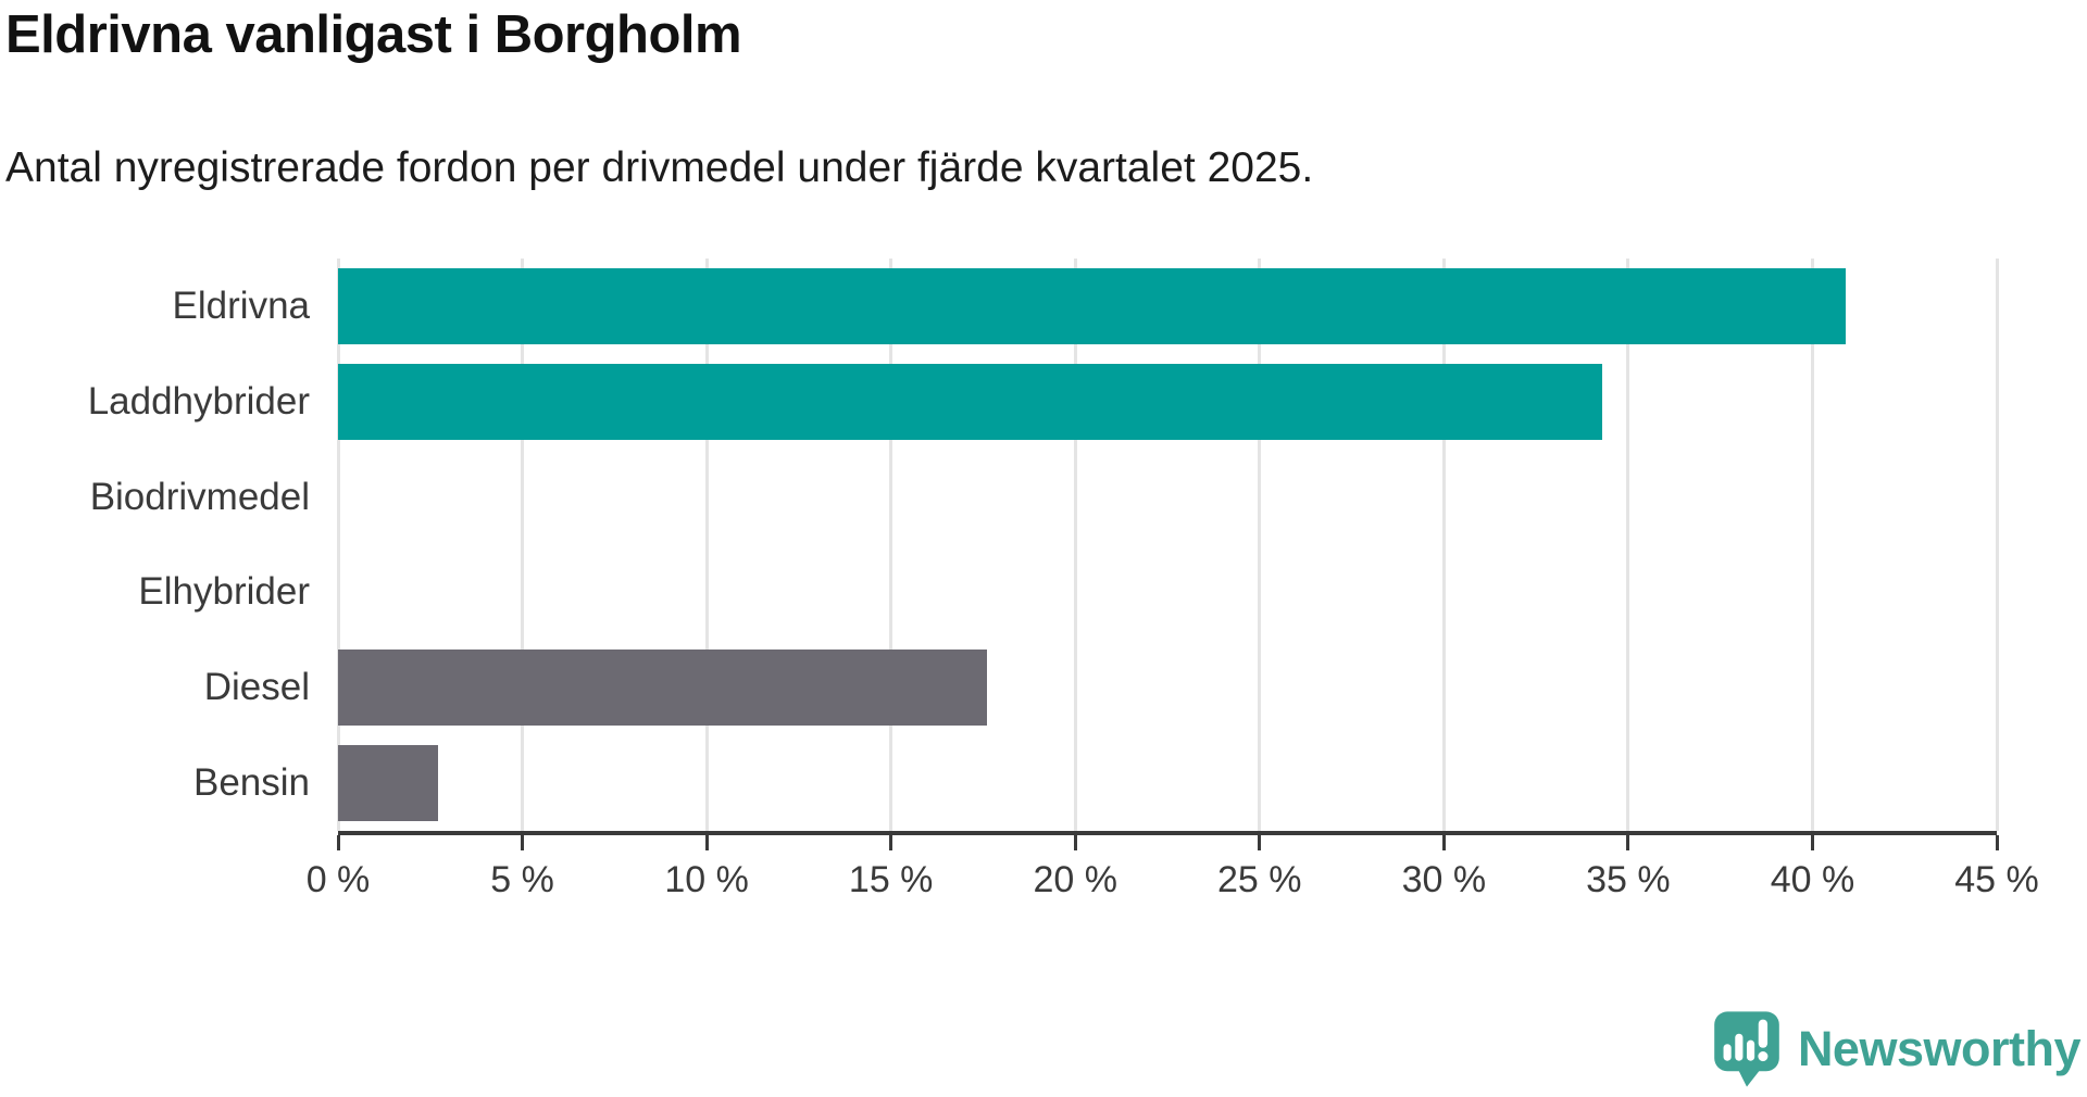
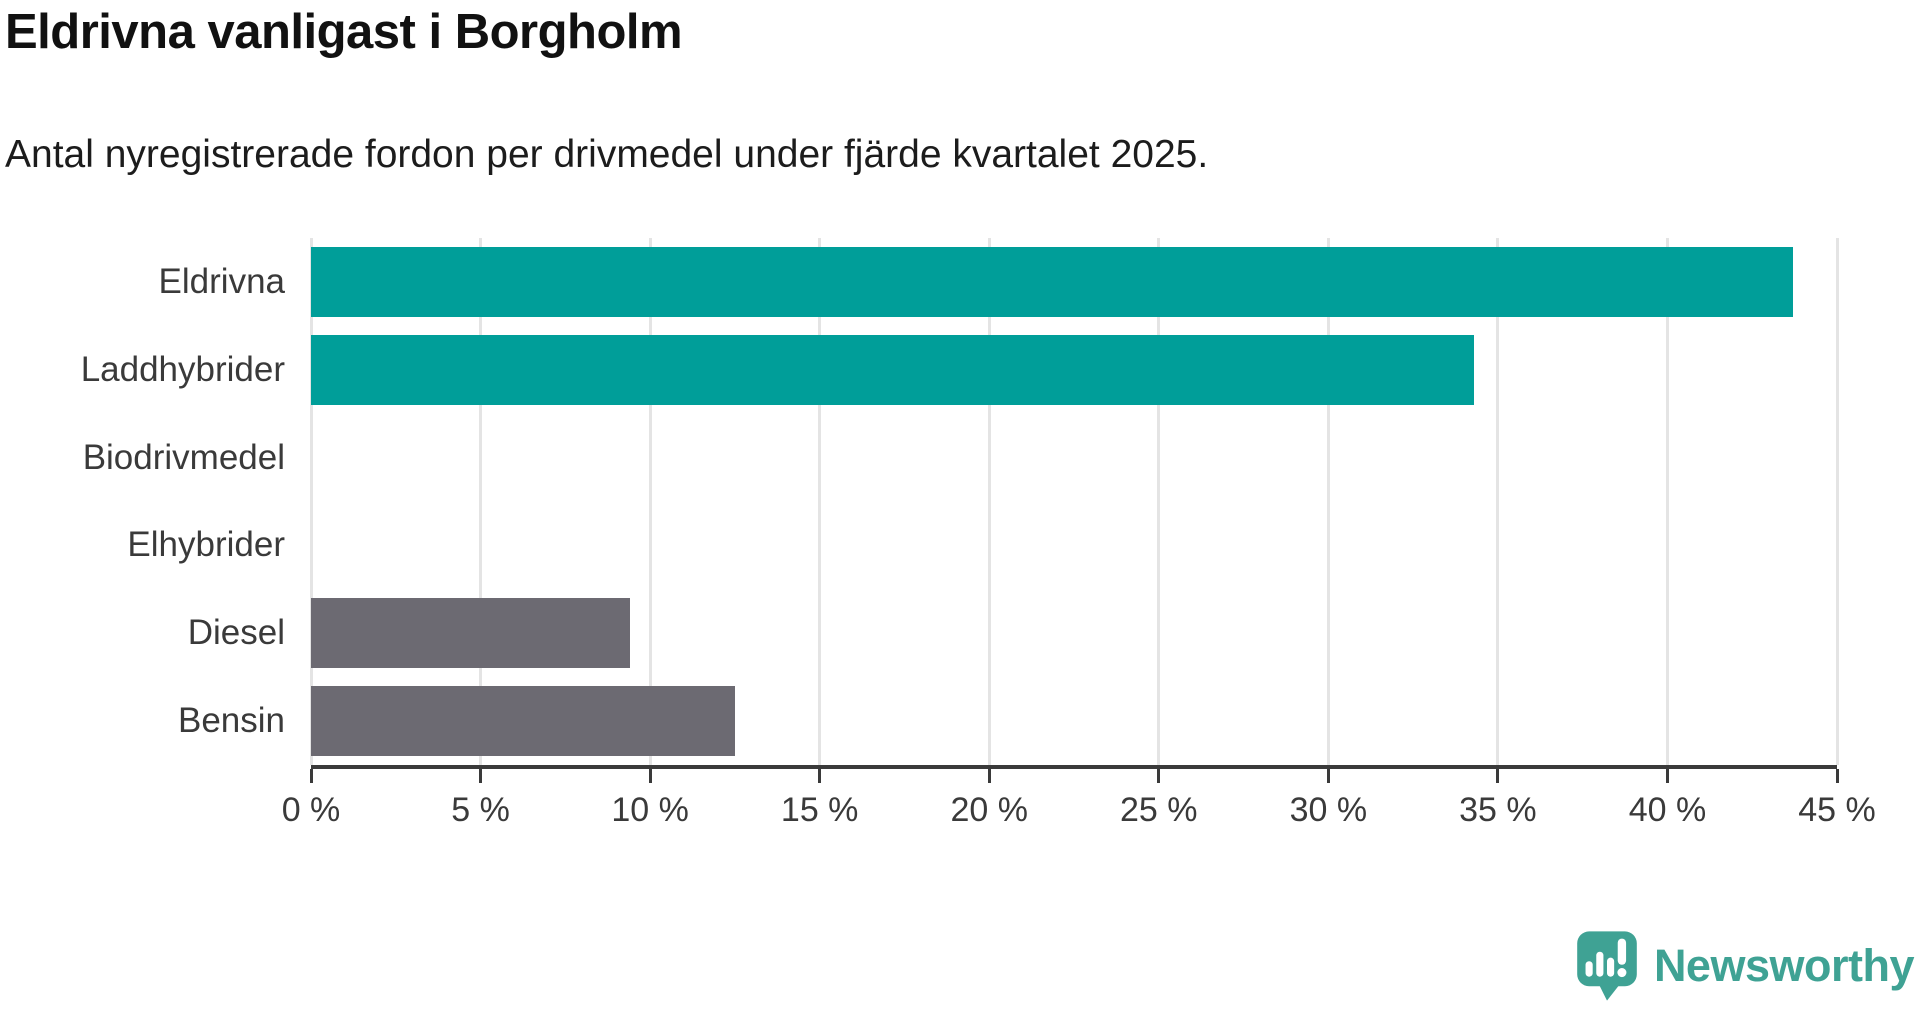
Eldrivna: 40.9% -> 43.7%
Diesel: 17.6% -> 9.4%
Bensin: 2.7% -> 12.5%
